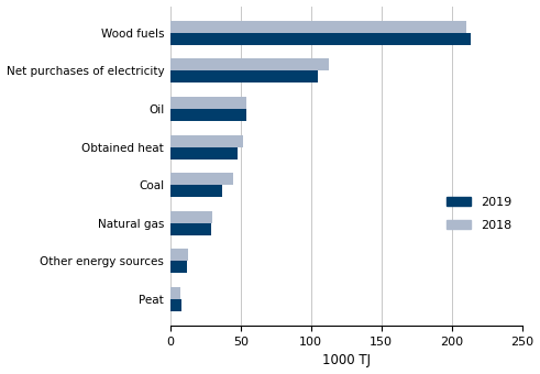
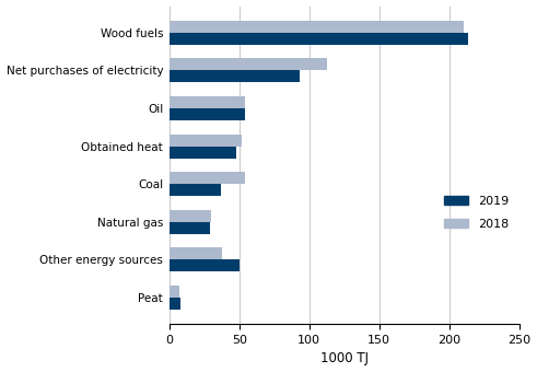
2019/Net purchases of electricity: 105 -> 93
2018/Coal: 45 -> 54
2018/Other energy sources: 13 -> 38
2019/Other energy sources: 12 -> 50
